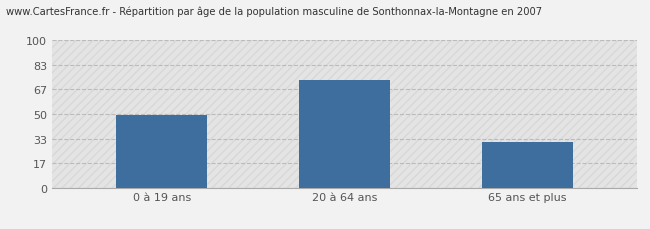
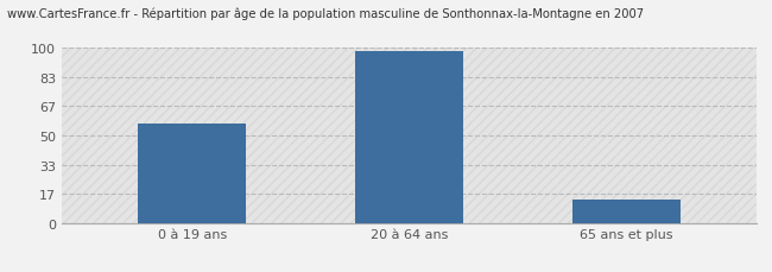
0 à 19 ans: 49 -> 57
20 à 64 ans: 73 -> 98
65 ans et plus: 31 -> 13
